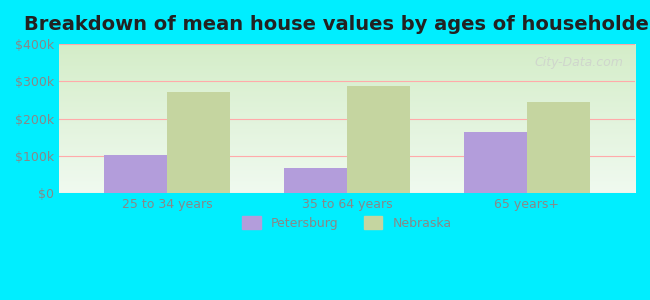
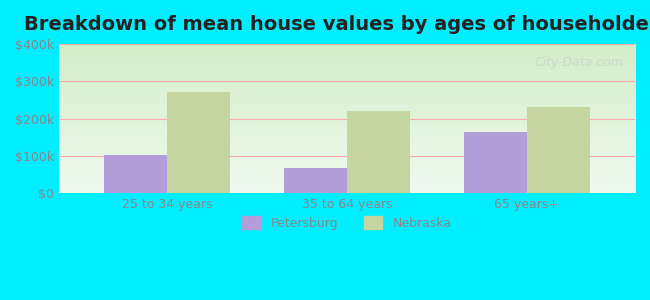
Nebraska/35 to 64 years: $287k -> $220k
Nebraska/65 years+: $244k -> $230k
